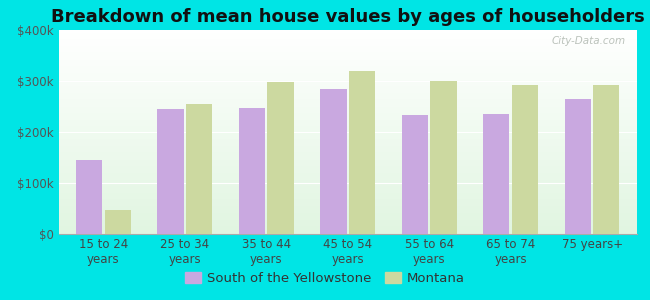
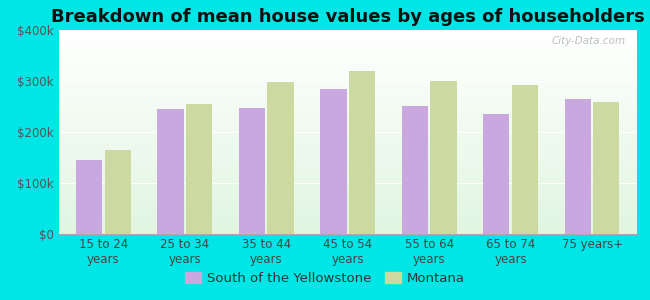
Montana/15 to 24 years: $48k -> $165k
South of the Yellowstone/55 to 64 years: $234k -> $250k
Montana/75 years+: $292k -> $258k
